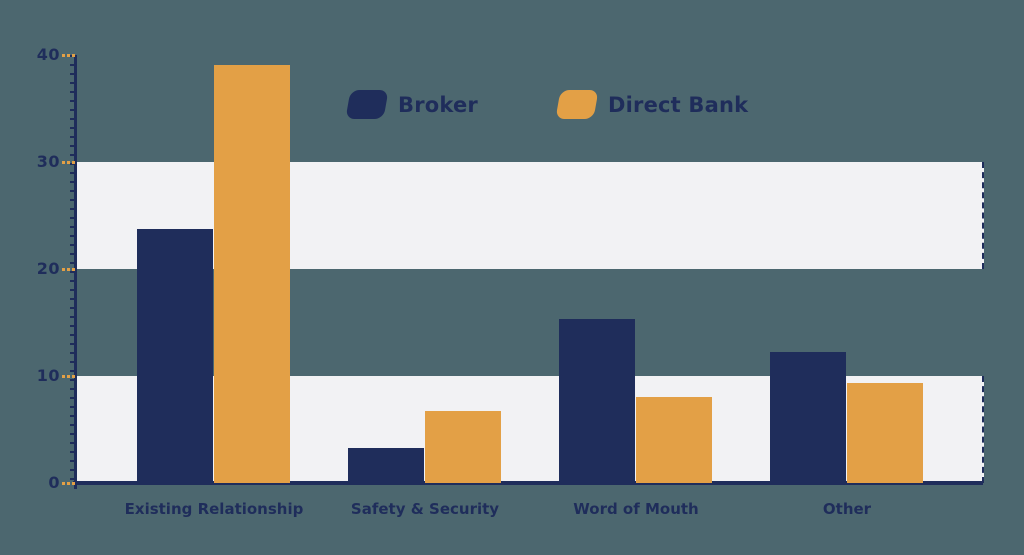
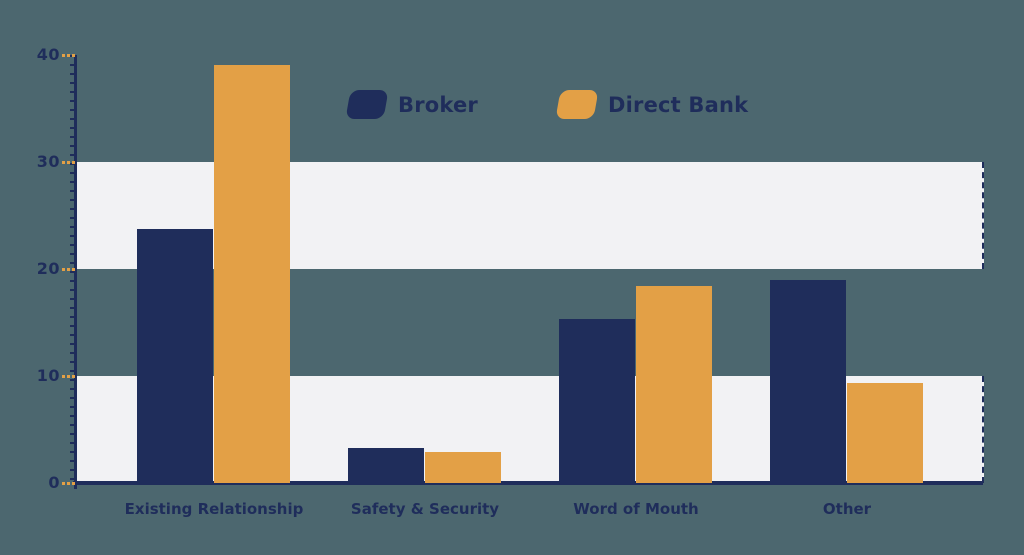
Direct Bank/Safety & Security: 6.7 -> 2.9
Direct Bank/Word of Mouth: 8.0 -> 18.4
Broker/Other: 12.2 -> 19.0
